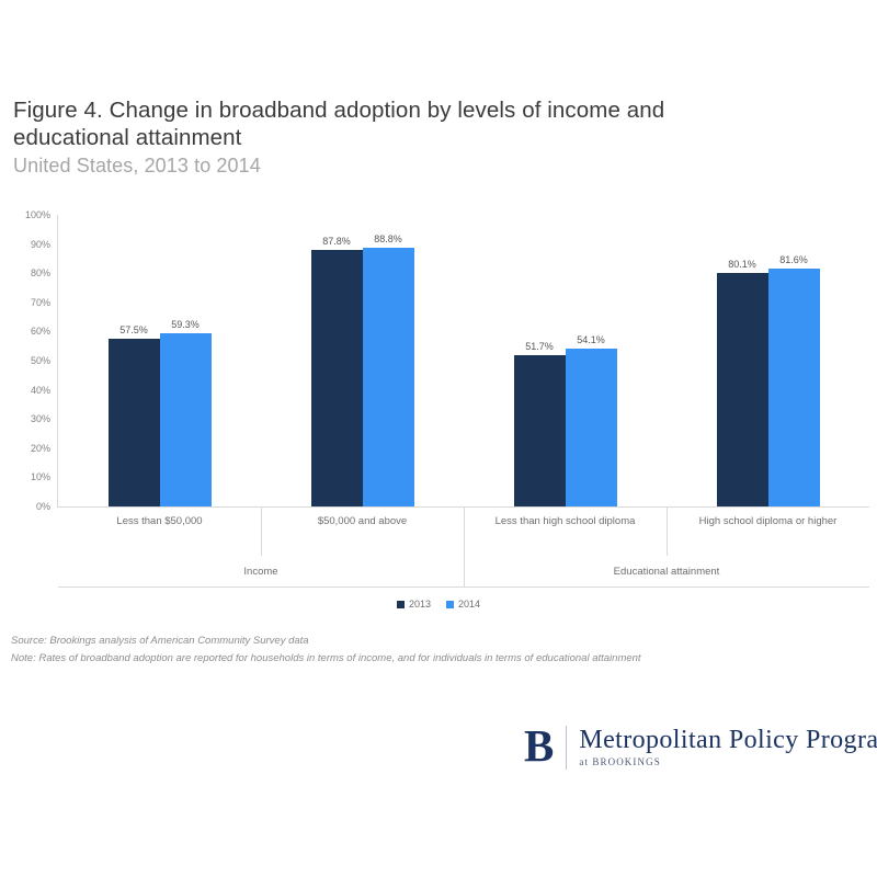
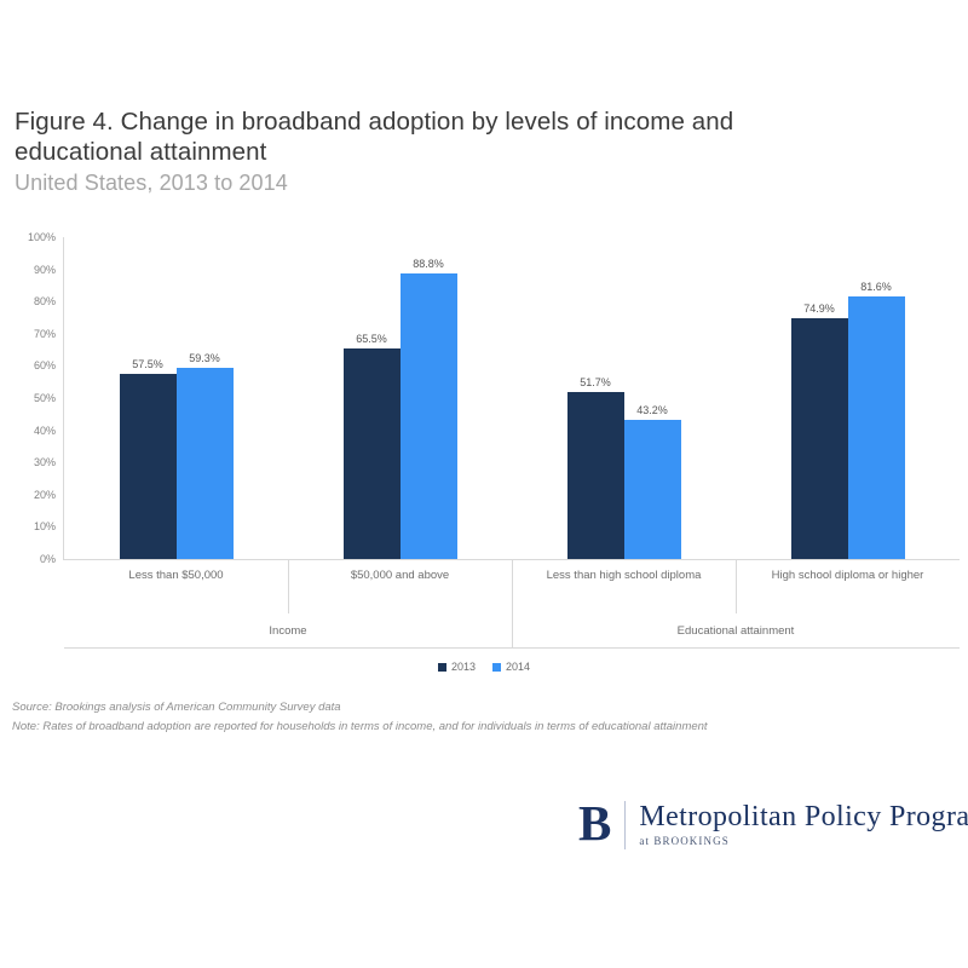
2013/$50,000 and above: 87.8% -> 65.5%
2014/Less than high school diploma: 54.1% -> 43.2%
2013/High school diploma or higher: 80.1% -> 74.9%
